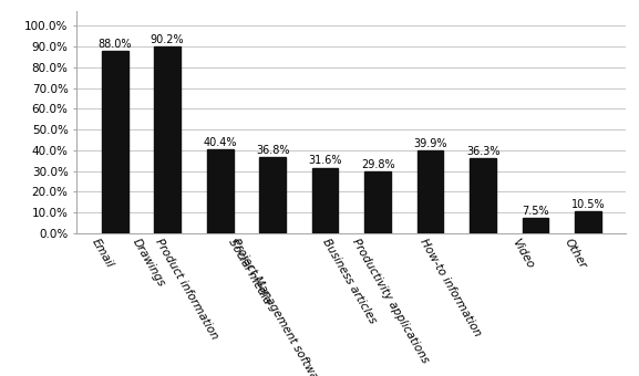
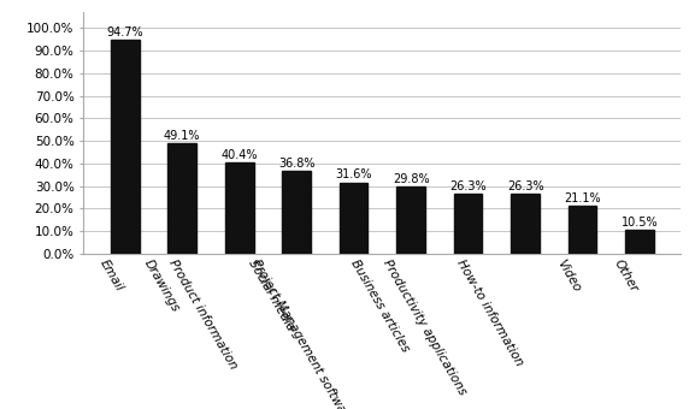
Email: 88.0% -> 94.7%
Drawings: 90.2% -> 49.1%
Productivity applications: 39.9% -> 26.3%
How-to information: 36.3% -> 26.3%
Video: 7.5% -> 21.1%
